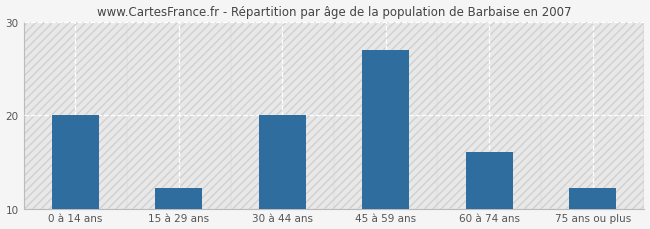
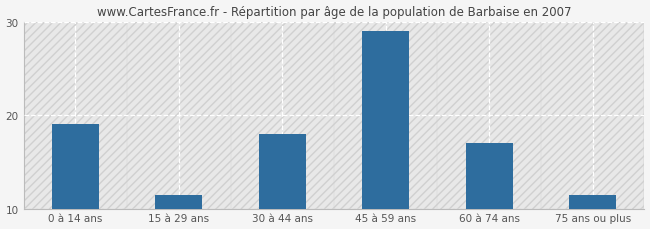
0 à 14 ans: 20.0 -> 19.0
15 à 29 ans: 12.2 -> 11.5
30 à 44 ans: 20.0 -> 18.0
45 à 59 ans: 27.0 -> 29.0
60 à 74 ans: 16.0 -> 17.0
75 ans ou plus: 12.2 -> 11.5
